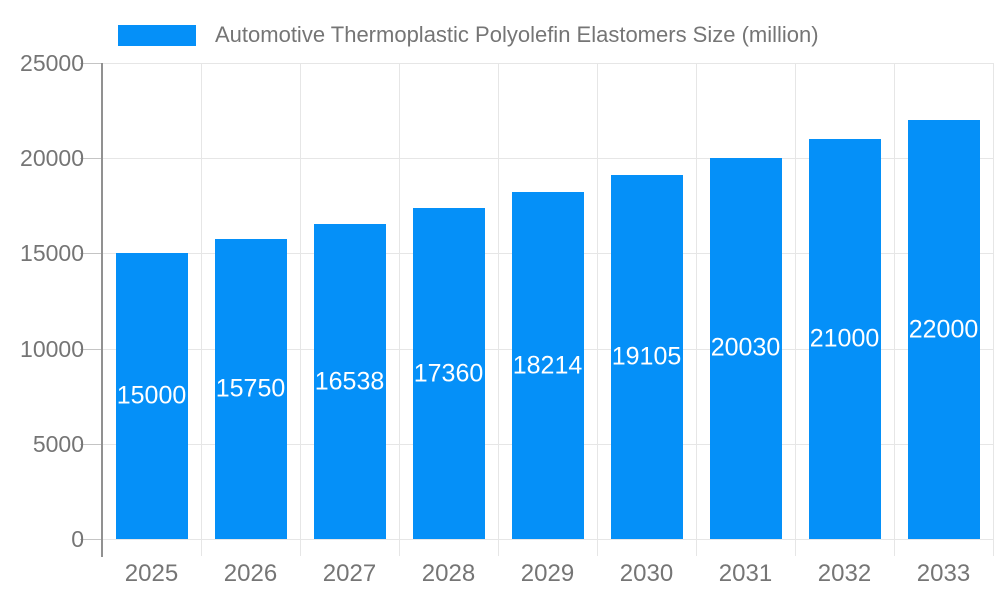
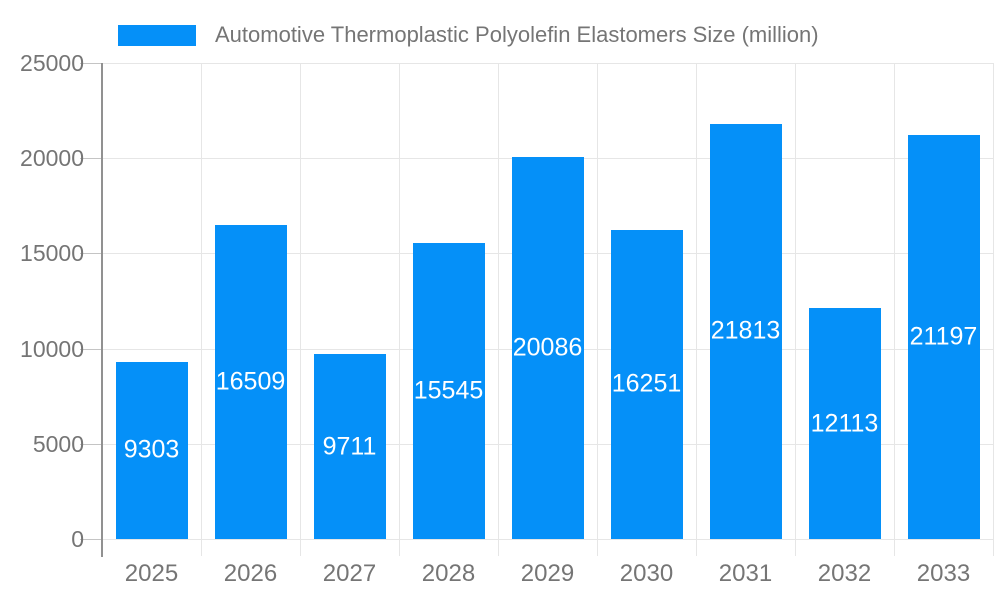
2025: 15000 -> 9303
2026: 15750 -> 16509
2027: 16538 -> 9711
2028: 17360 -> 15545
2029: 18214 -> 20086
2030: 19105 -> 16251
2031: 20030 -> 21813
2032: 21000 -> 12113
2033: 22000 -> 21197
